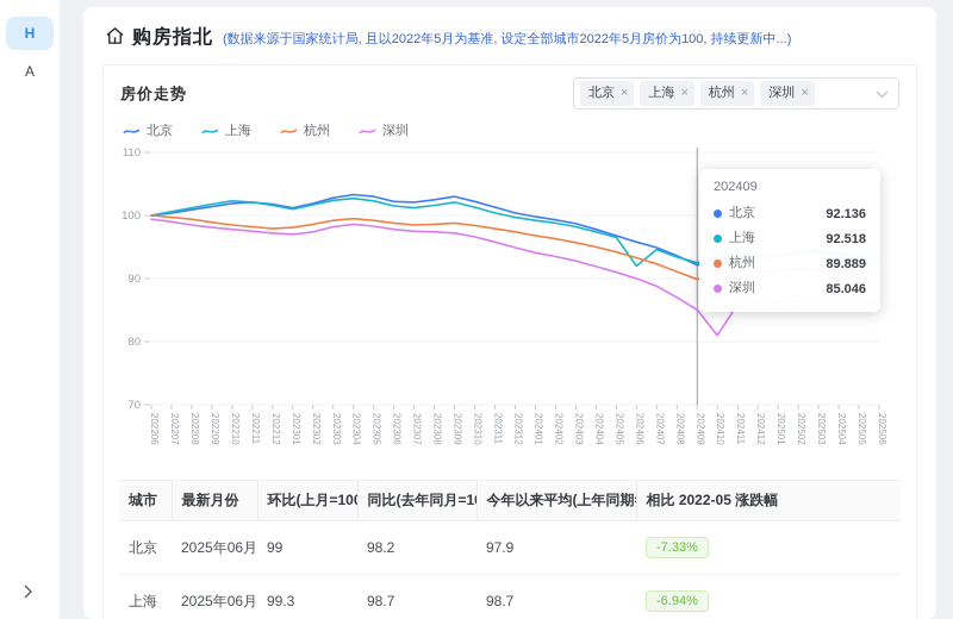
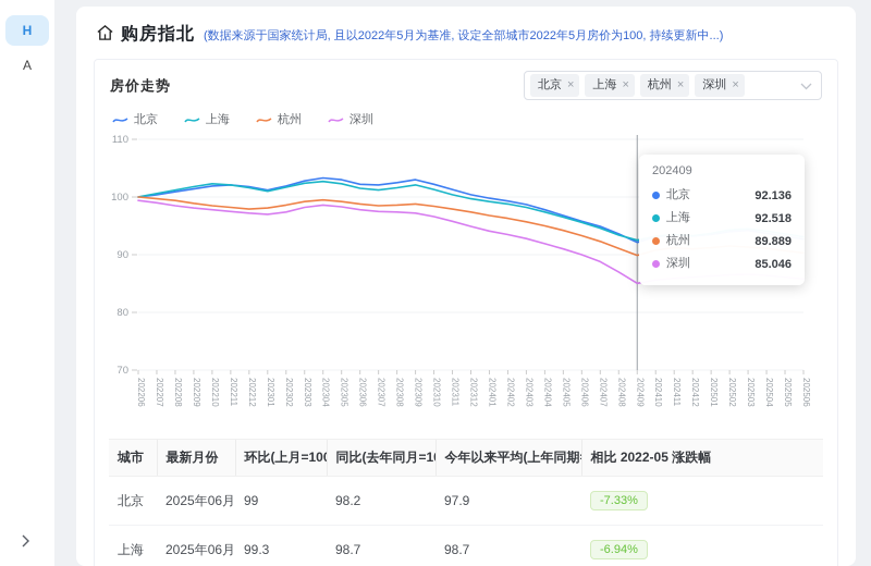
上海/202406: 92 -> 96
深圳/202410: 81 -> 86
